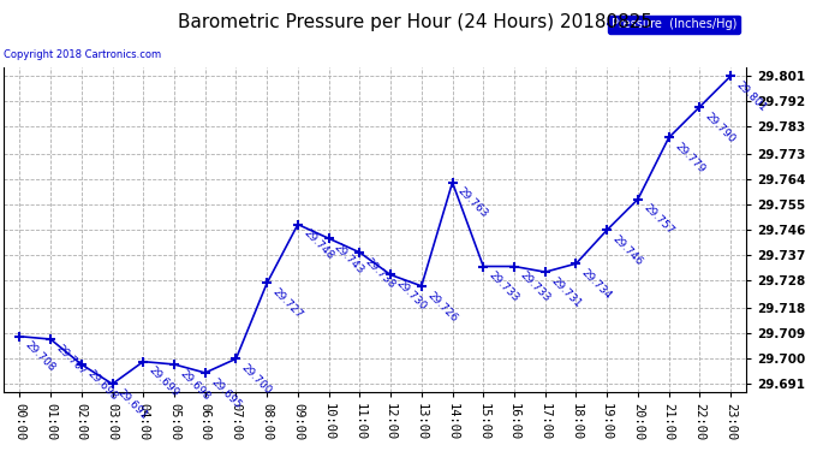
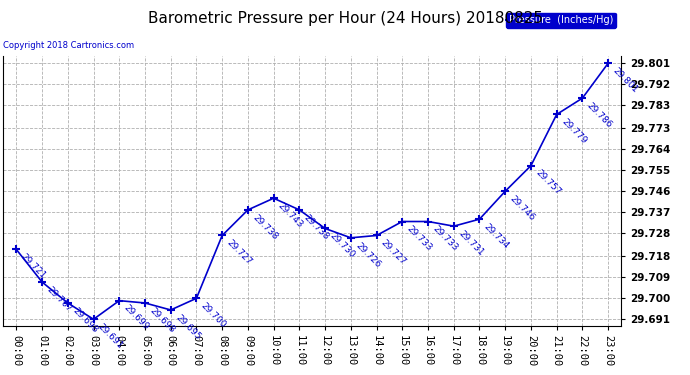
00:00: 29.708 -> 29.721
09:00: 29.748 -> 29.738
14:00: 29.763 -> 29.727
22:00: 29.790 -> 29.786
